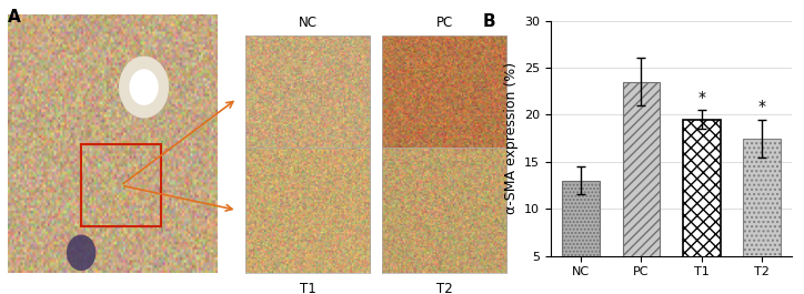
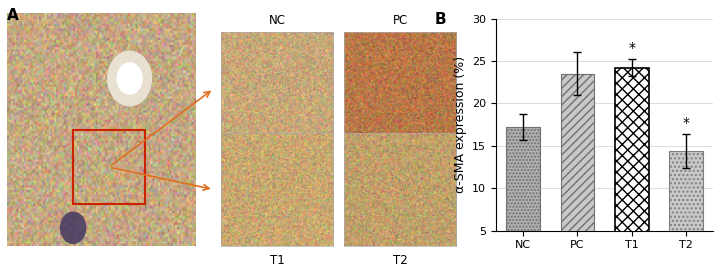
NC: 13.0 -> 17.2
T1: 19.5 -> 24.2
T2: 17.5 -> 14.4
